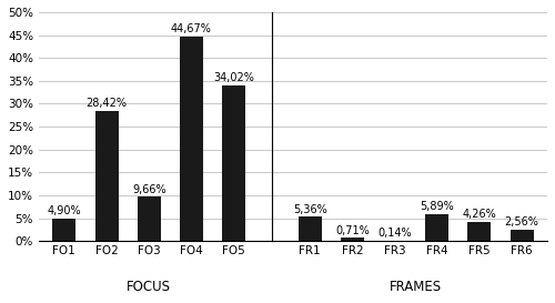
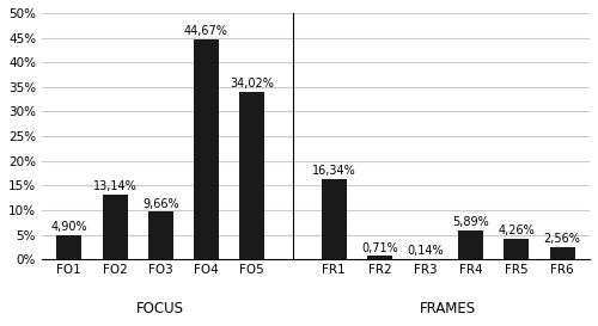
FO2: 28,42% -> 13,14%
FR1: 5,36% -> 16,34%
